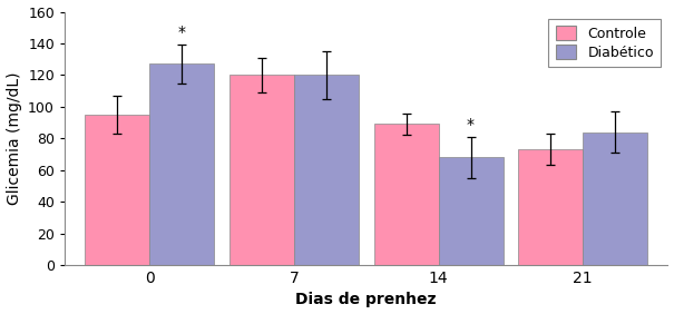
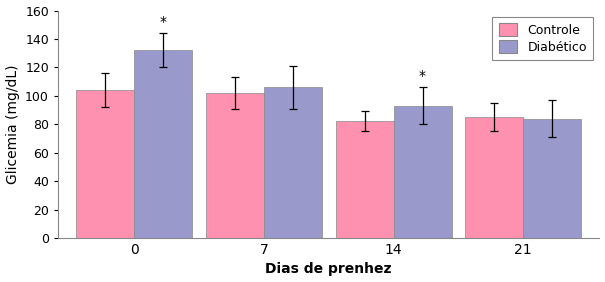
Controle/0: 95 -> 104
Diabético/0: 127 -> 132
Controle/7: 120 -> 102
Diabético/7: 120 -> 106
Controle/14: 89 -> 82
Diabético/14: 68 -> 93
Controle/21: 73 -> 85
